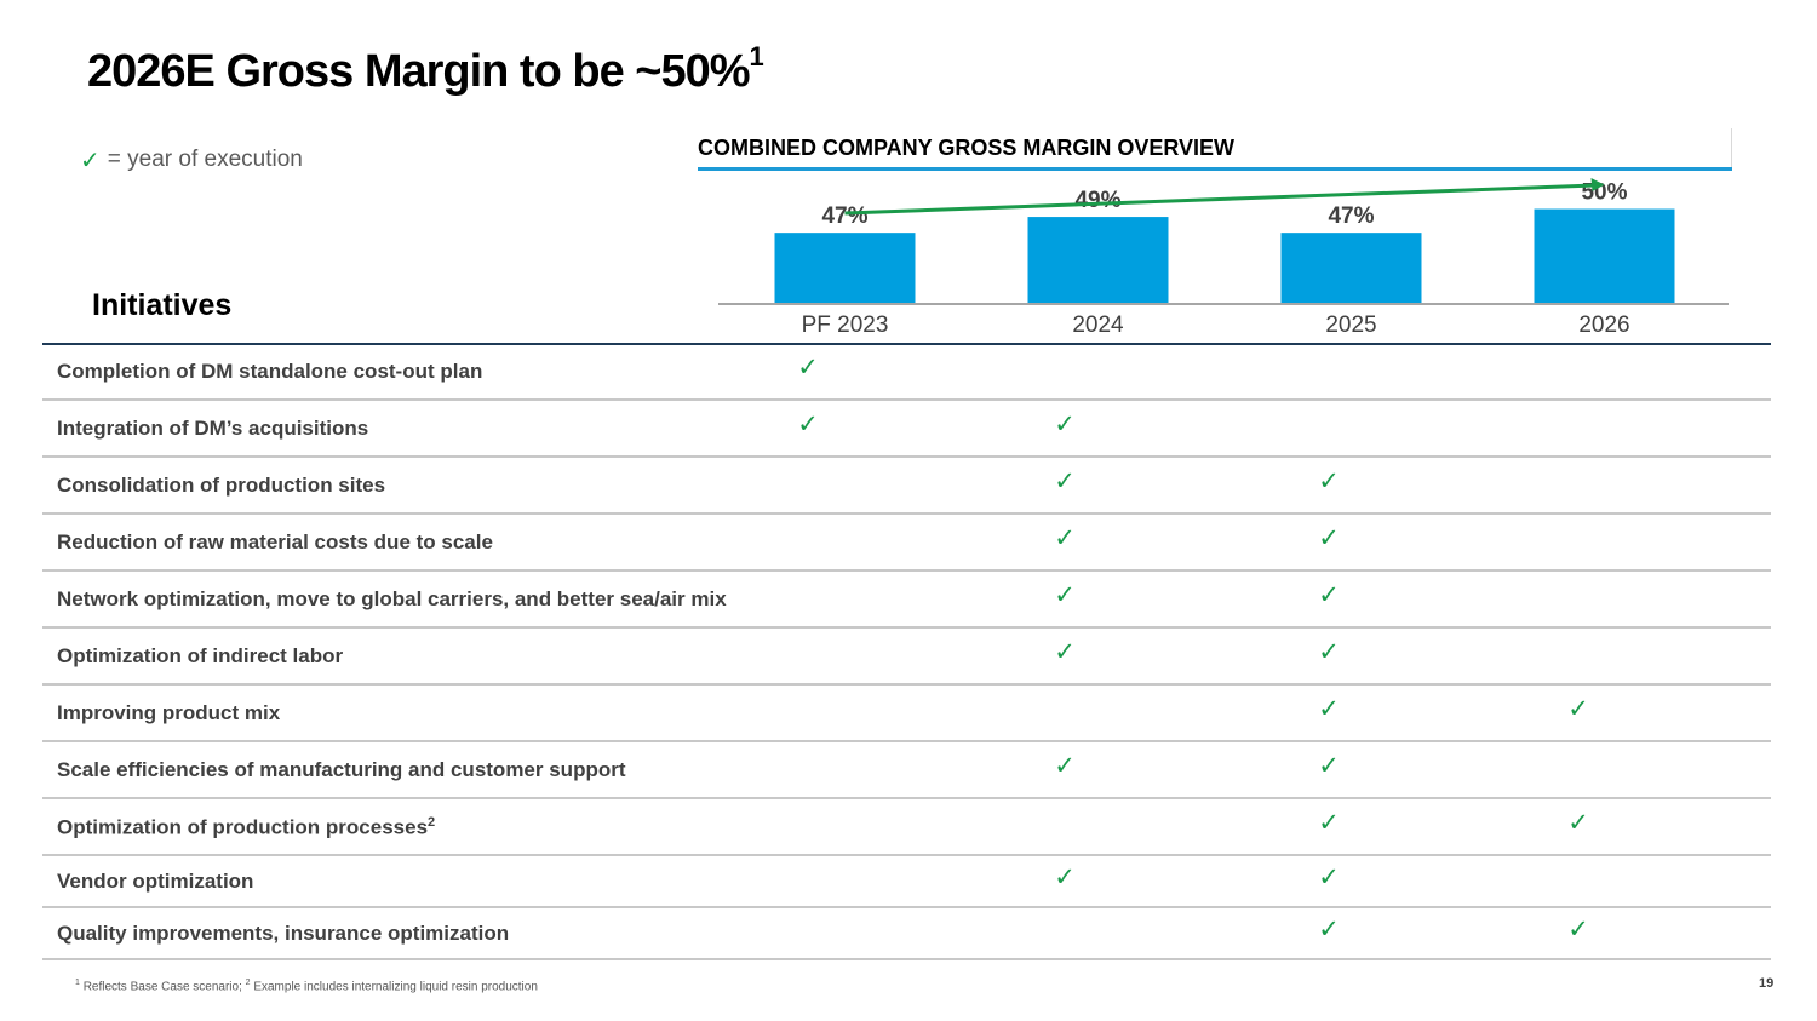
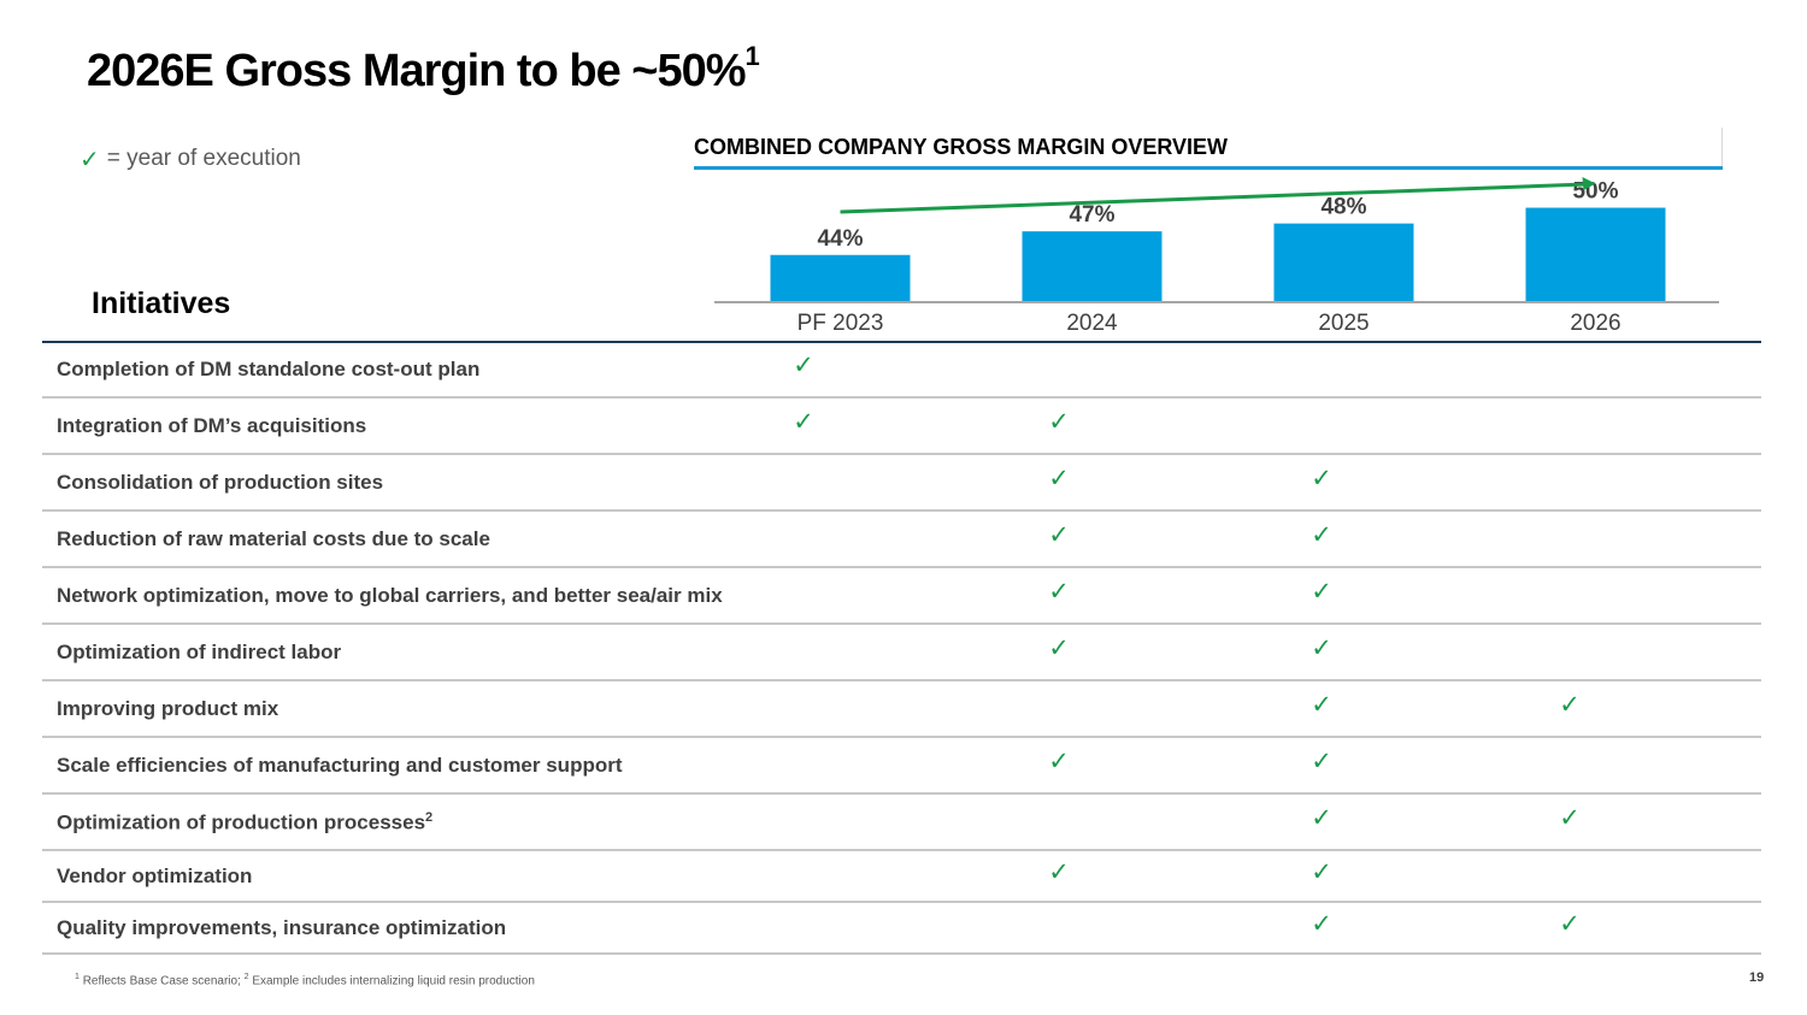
PF 2023: 47% -> 44%
2024: 49% -> 47%
2025: 47% -> 48%
